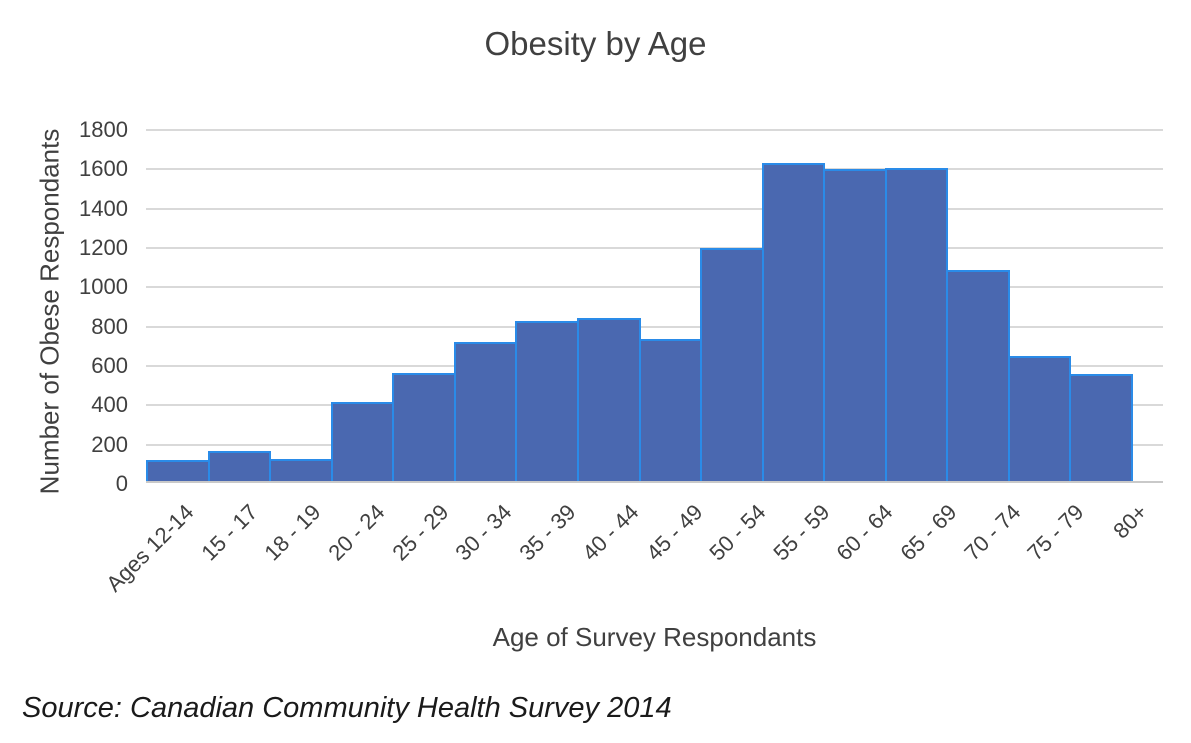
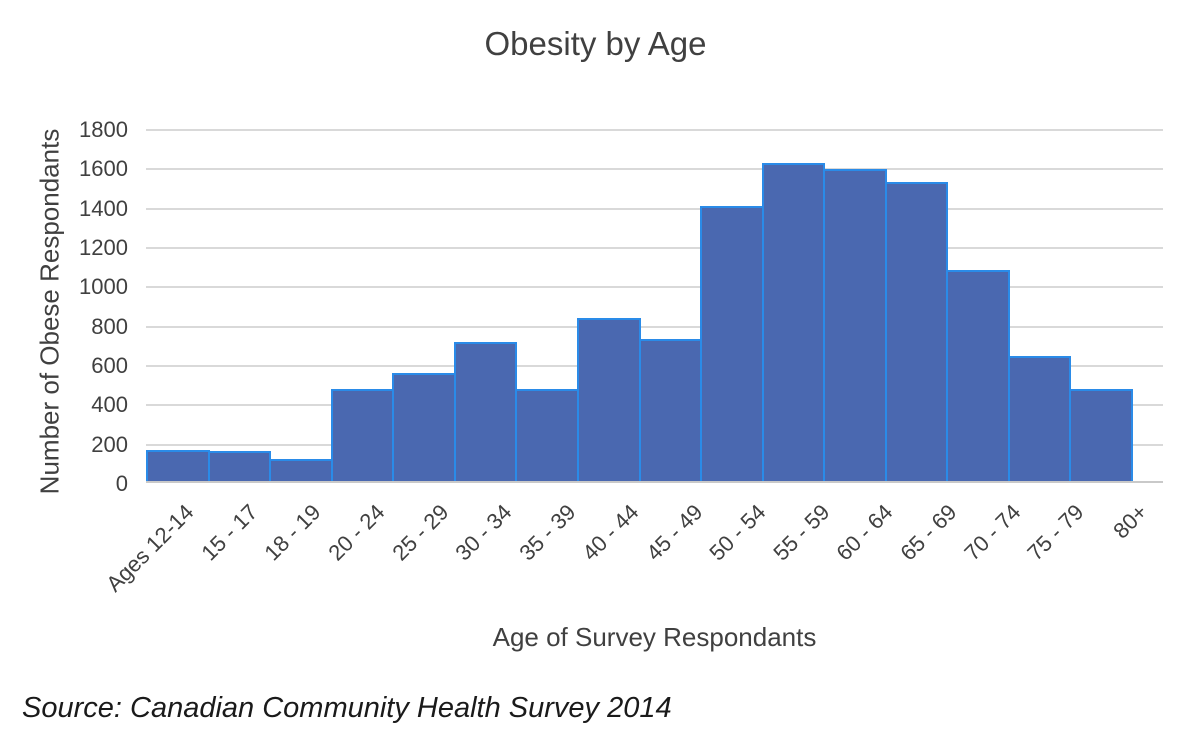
Ages 12-14: 120 -> 170
20 - 24: 410 -> 480
35 - 39: 820 -> 480
50 - 54: 1200 -> 1410
65 - 69: 1600 -> 1530
80+: 560 -> 480
